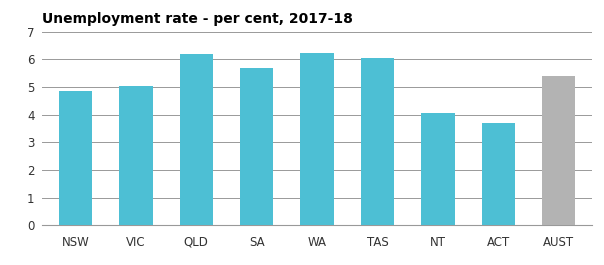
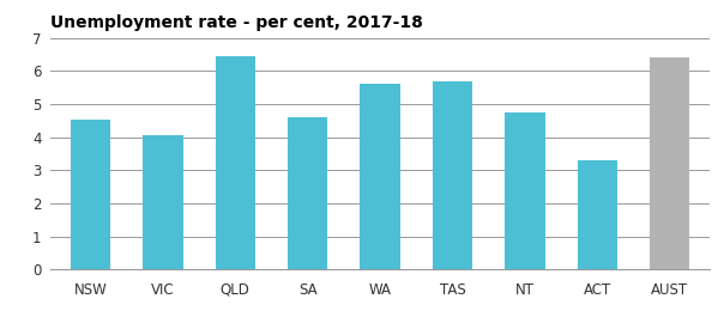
NSW: 4.85 -> 4.55
VIC: 5.05 -> 4.05
QLD: 6.20 -> 6.45
SA: 5.70 -> 4.60
WA: 6.25 -> 5.60
TAS: 6.05 -> 5.70
NT: 4.05 -> 4.75
ACT: 3.70 -> 3.30
AUST: 5.40 -> 6.40
